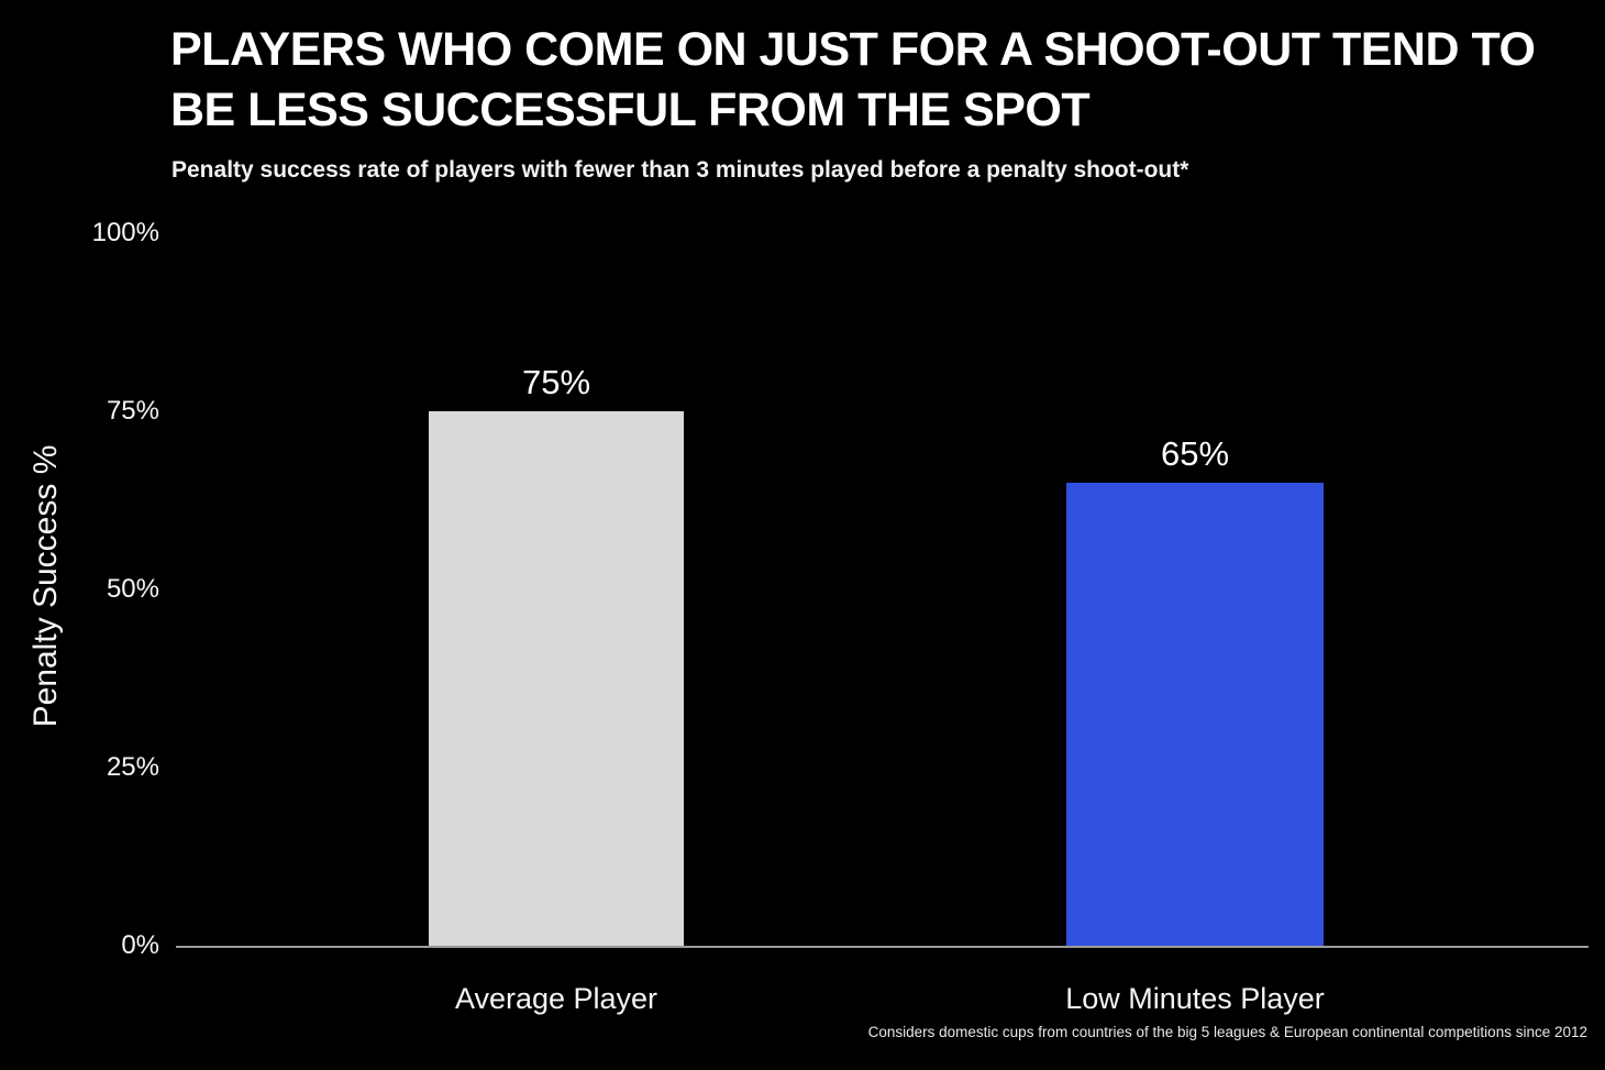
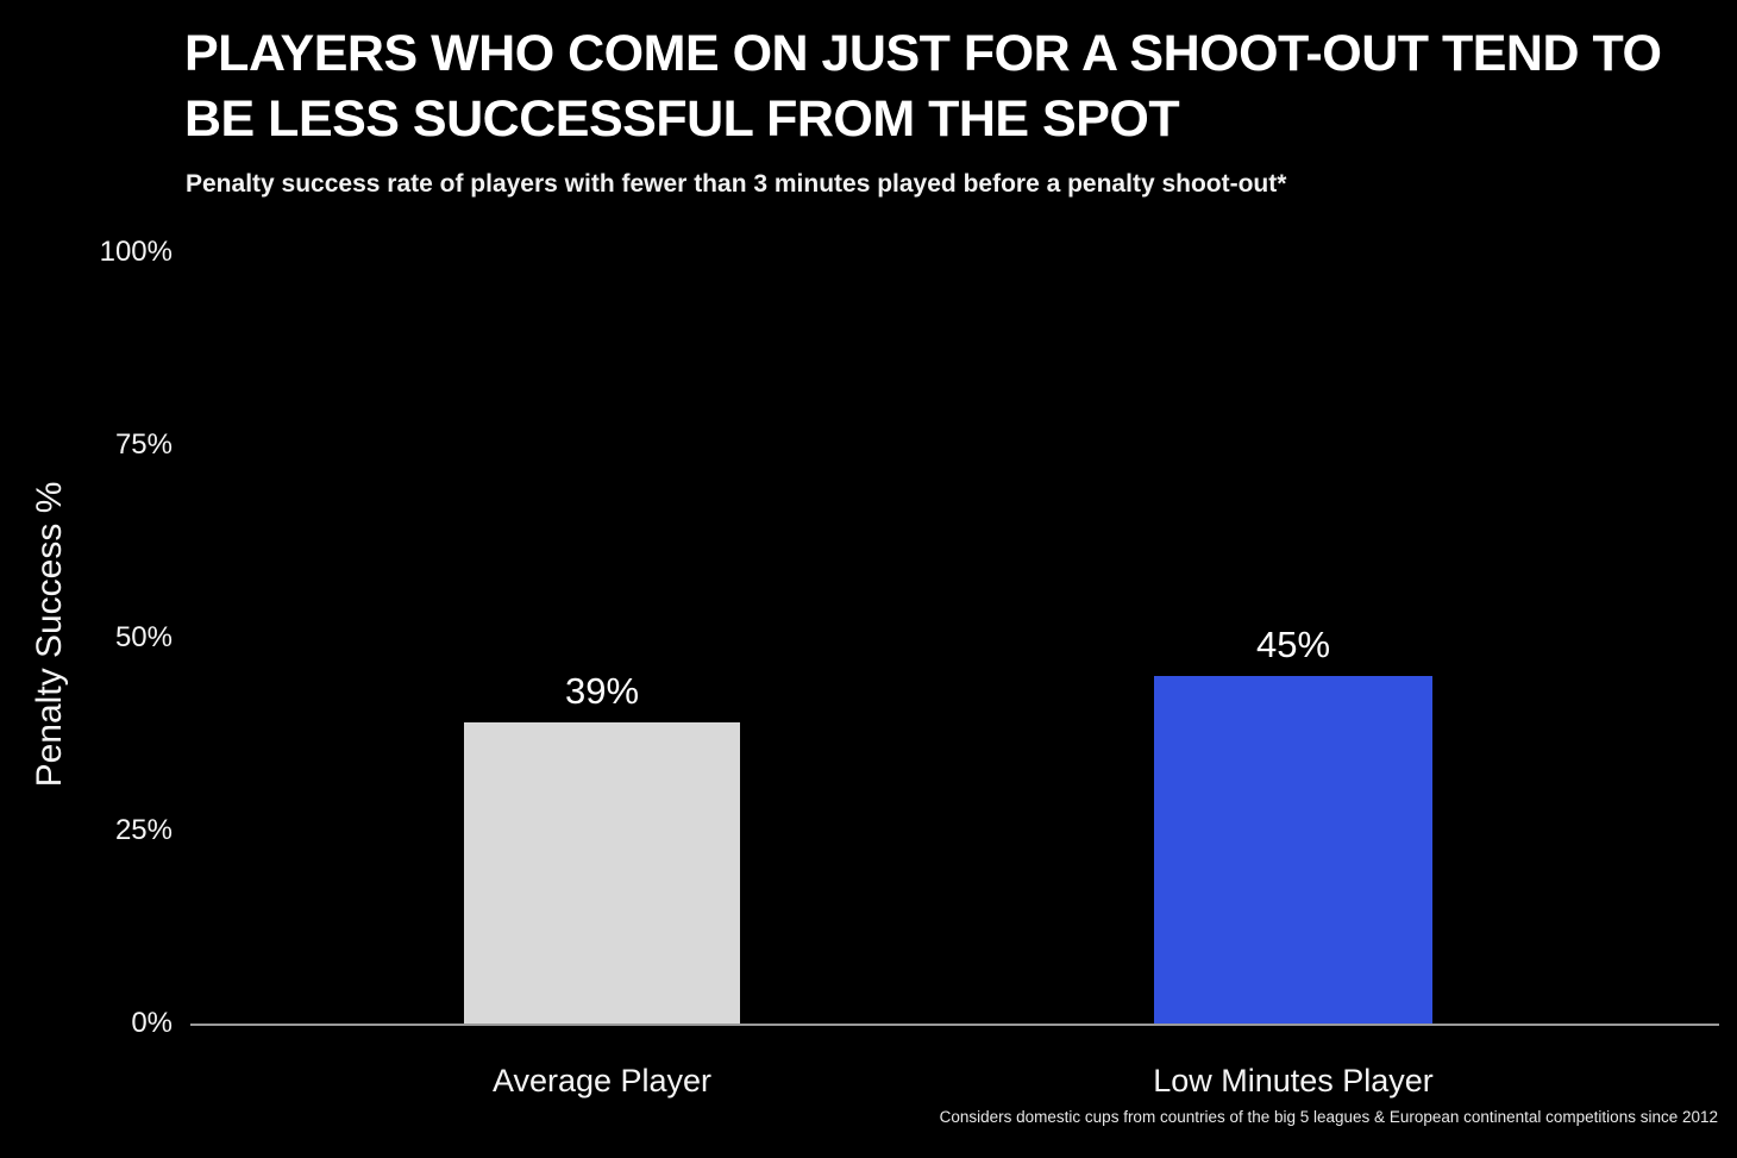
Average Player: 75% -> 39%
Low Minutes Player: 65% -> 45%
